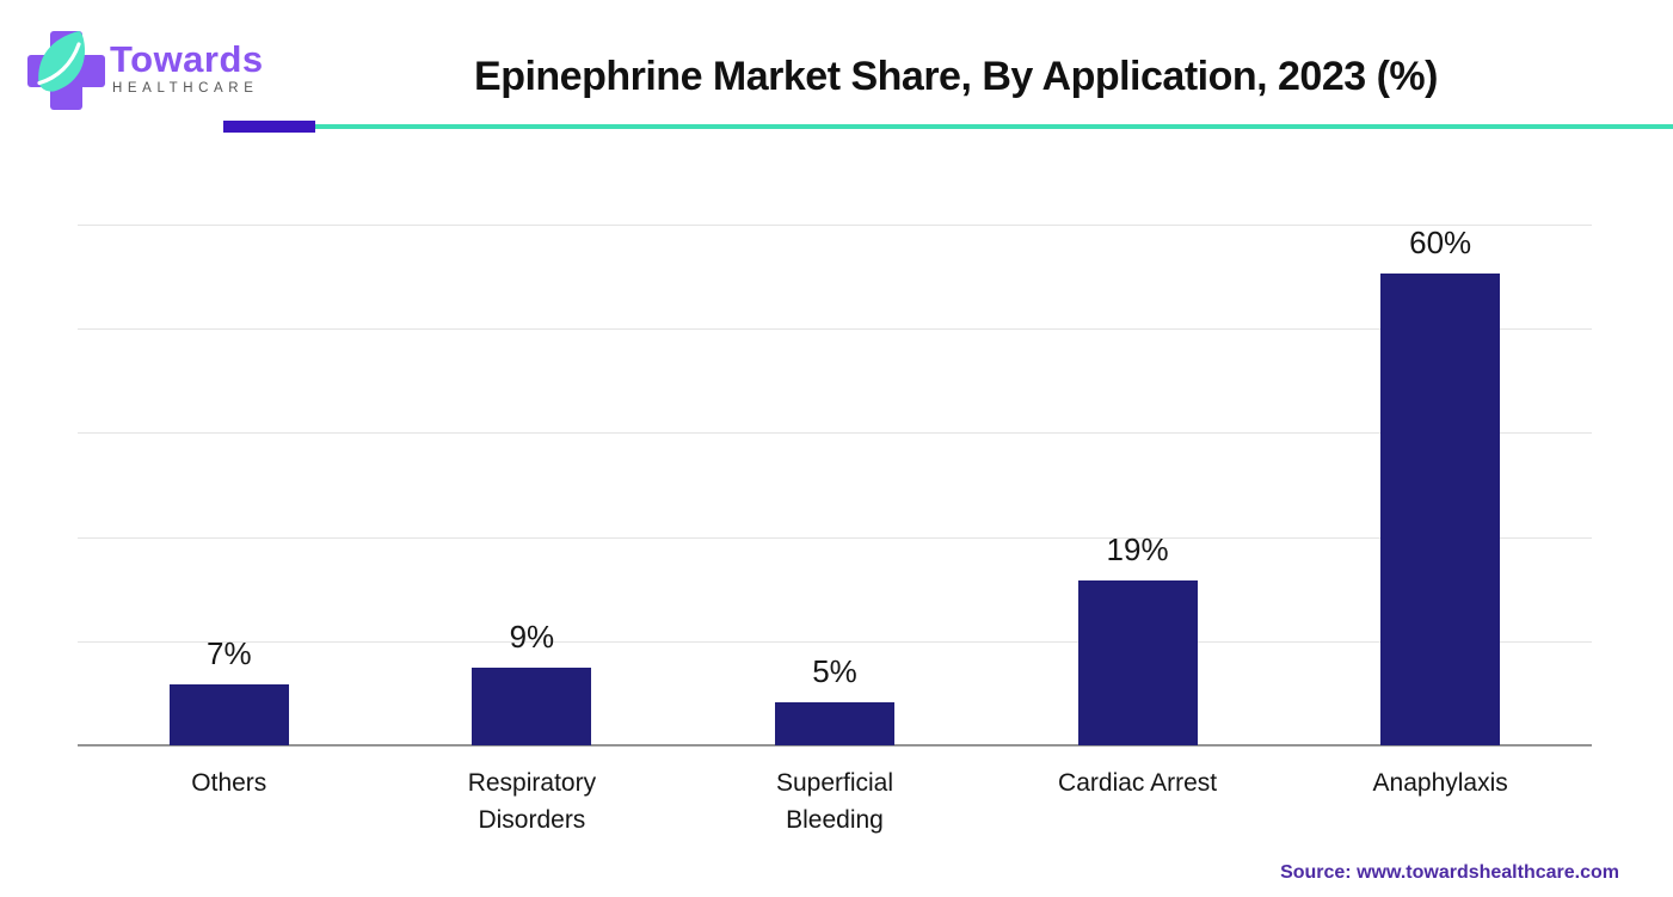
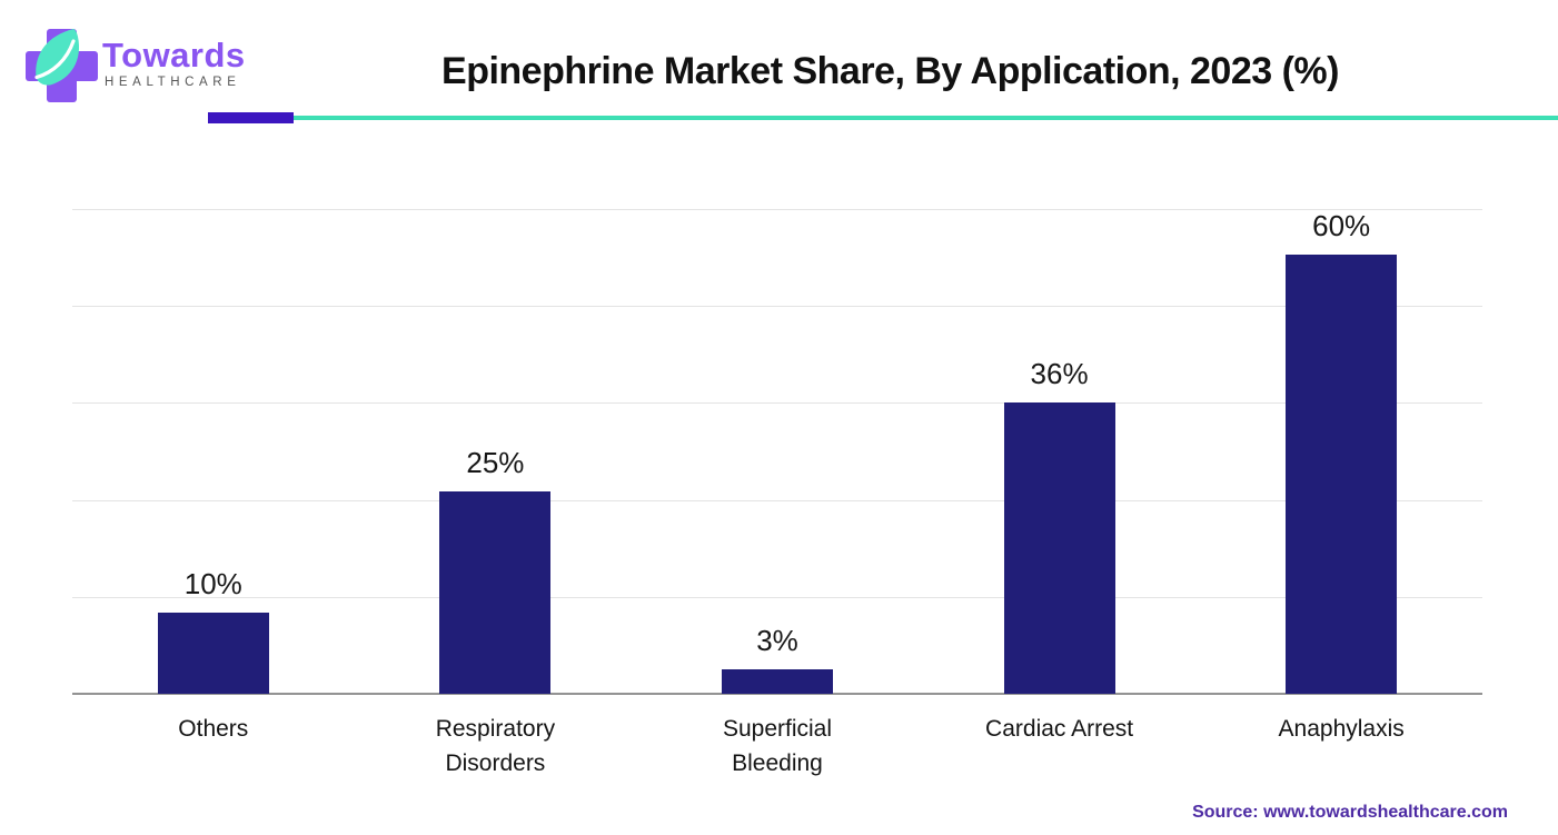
Others: 7% -> 10%
Respiratory Disorders: 9% -> 25%
Superficial Bleeding: 5% -> 3%
Cardiac Arrest: 19% -> 36%
